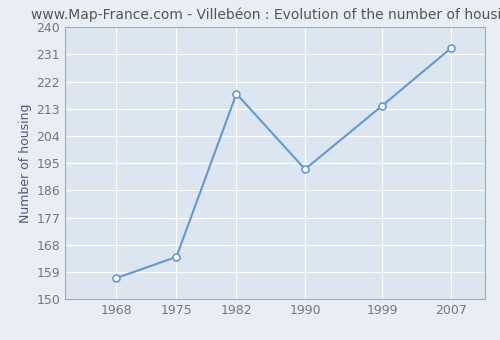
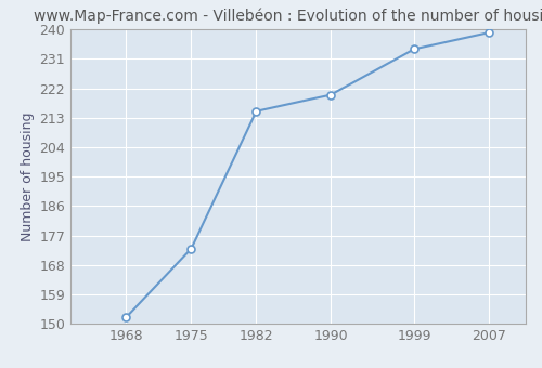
1968: 157 -> 152
1975: 164 -> 173
1982: 218 -> 215
1990: 193 -> 220
1999: 214 -> 234
2007: 233 -> 239
